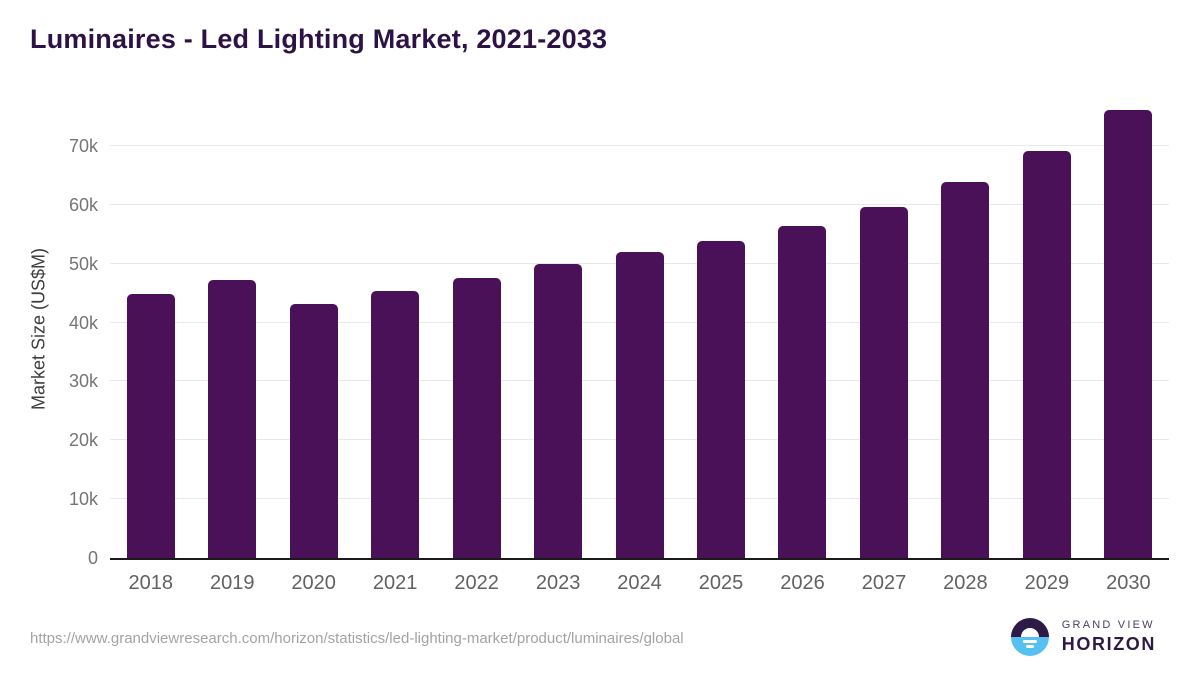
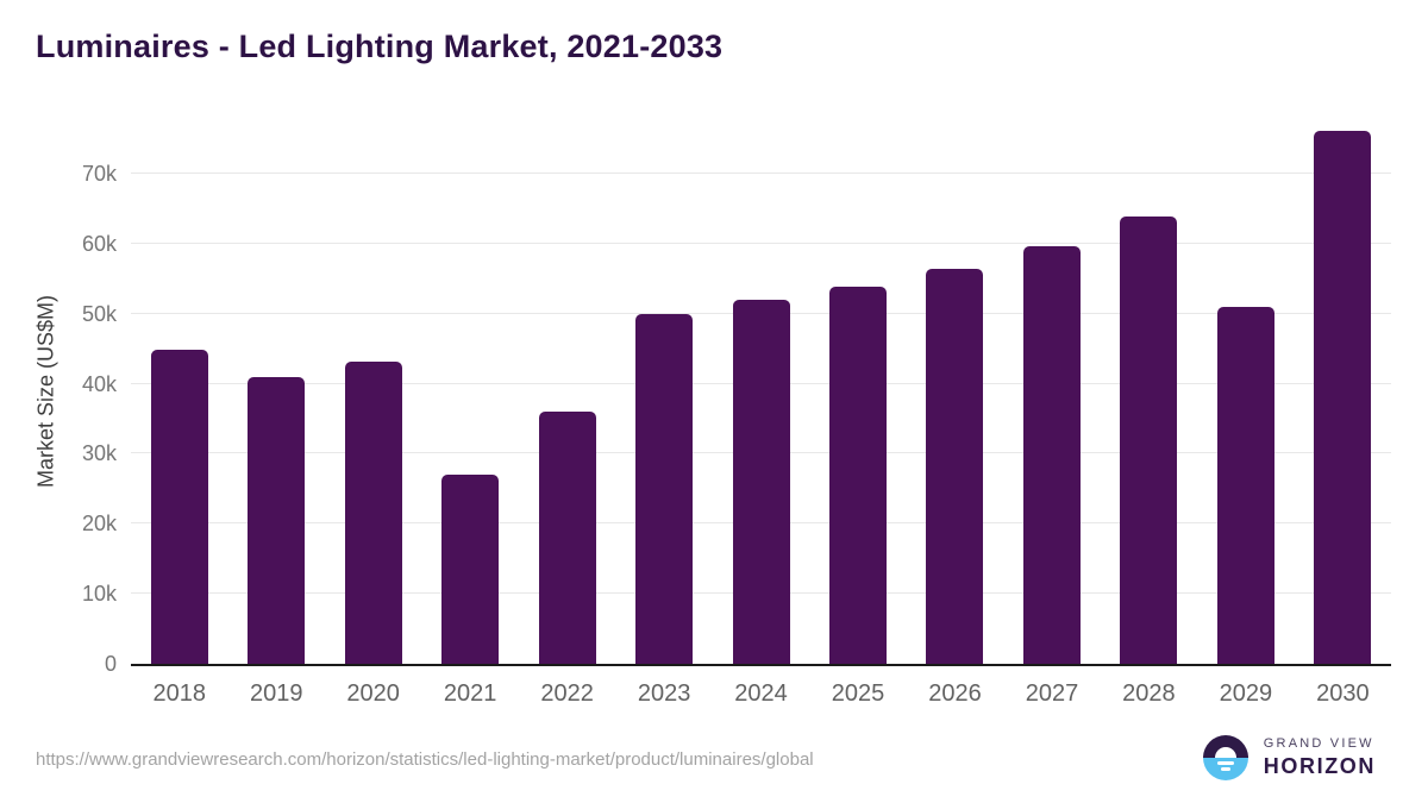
2019: 47k -> 41k
2021: 45k -> 27k
2022: 48k -> 36k
2029: 69k -> 51k
